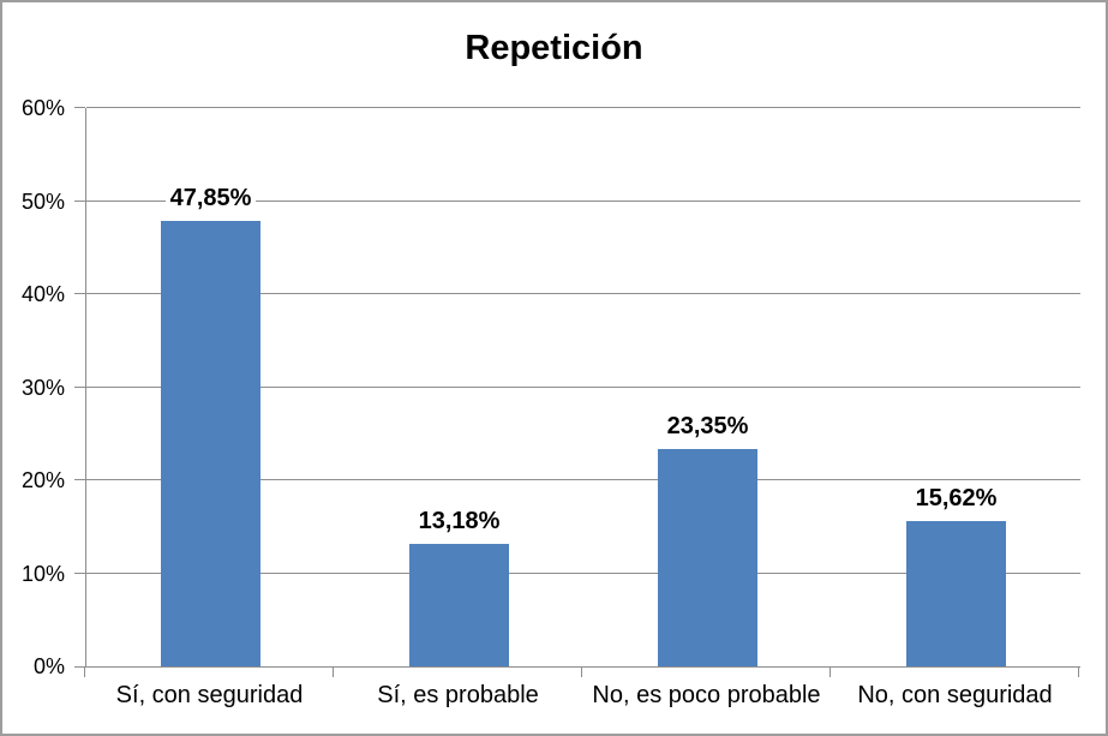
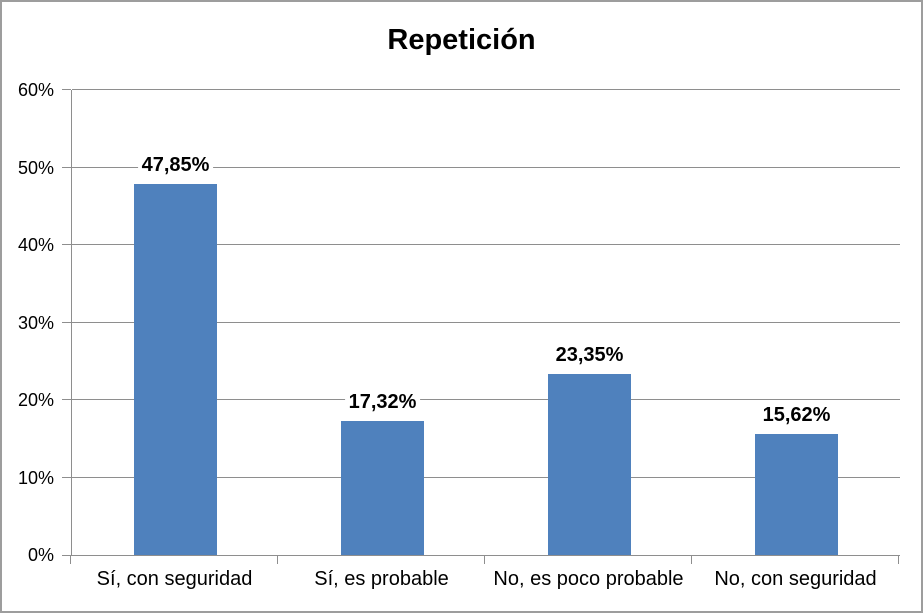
Sí, es probable: 13,18% -> 17,32%
